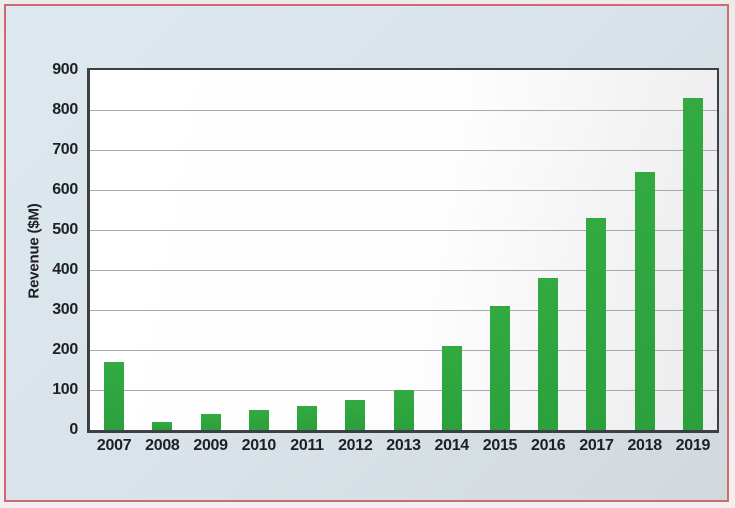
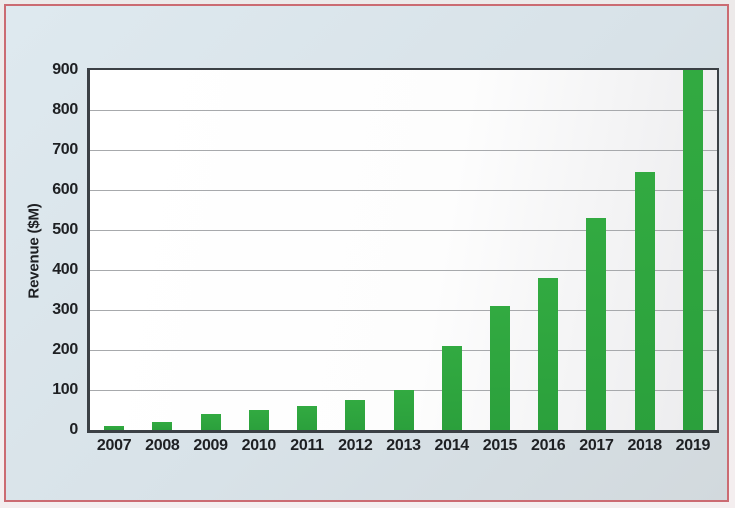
2007: 170 -> 10
2019: 830 -> 900
